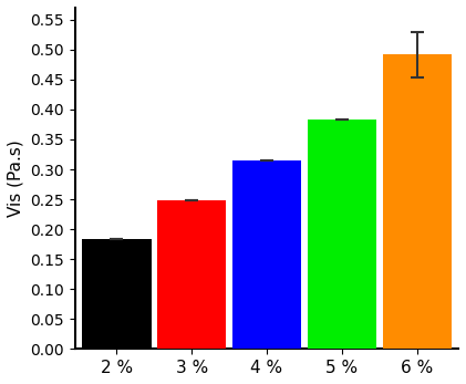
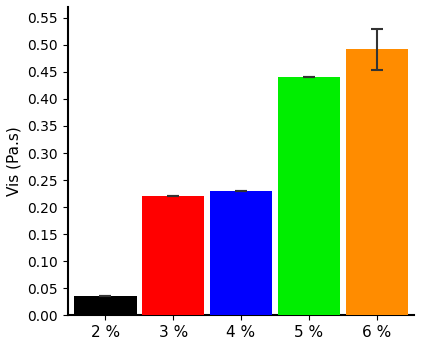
2 %: 0.183 -> 0.036
3 %: 0.248 -> 0.220
4 %: 0.314 -> 0.230
5 %: 0.383 -> 0.440
